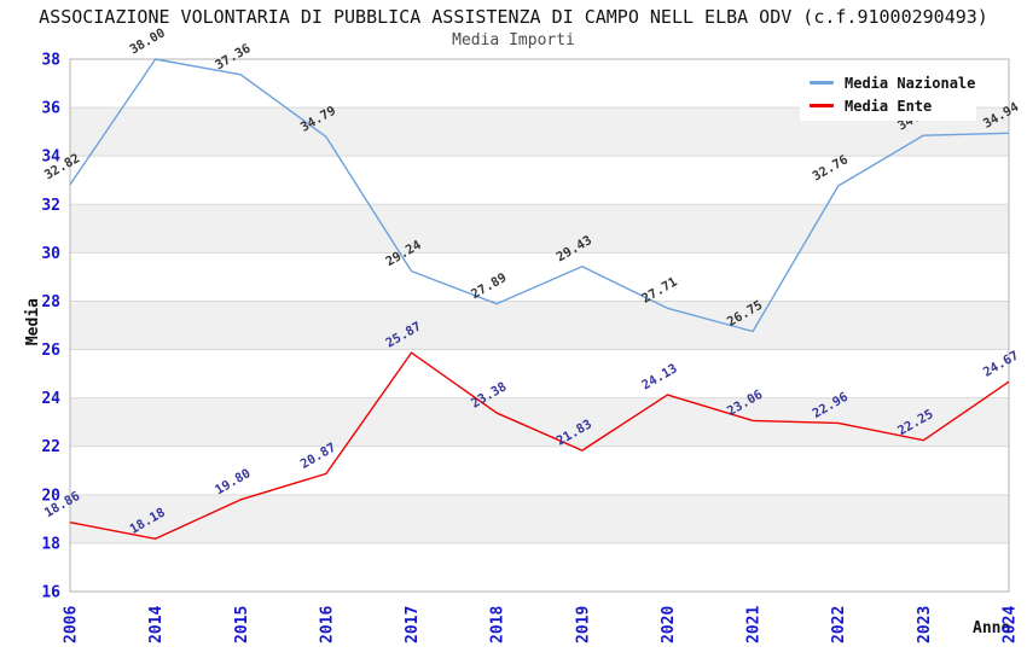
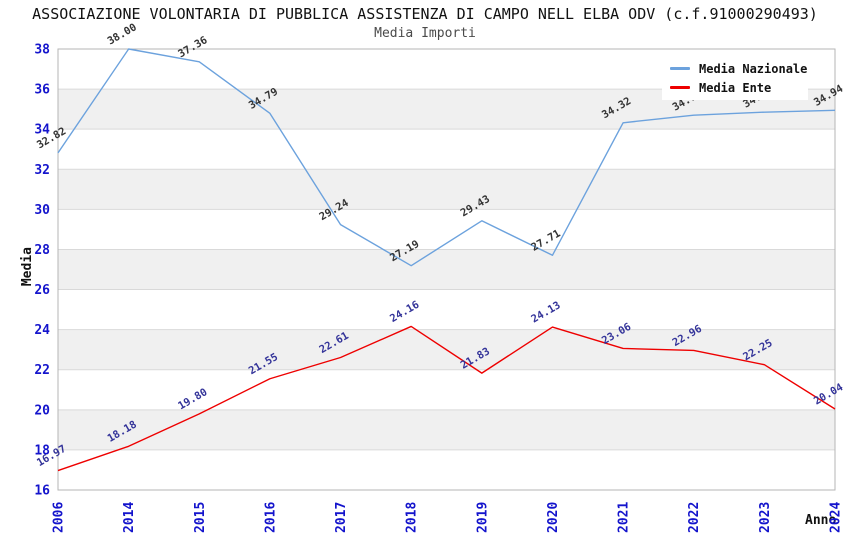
Media Ente/2006: 18.86 -> 16.97
Media Ente/2016: 20.87 -> 21.55
Media Ente/2017: 25.87 -> 22.61
Media Nazionale/2018: 27.89 -> 27.19
Media Ente/2018: 23.38 -> 24.16
Media Nazionale/2021: 26.75 -> 34.32
Media Nazionale/2022: 32.76 -> 34.70
Media Ente/2024: 24.67 -> 20.04
